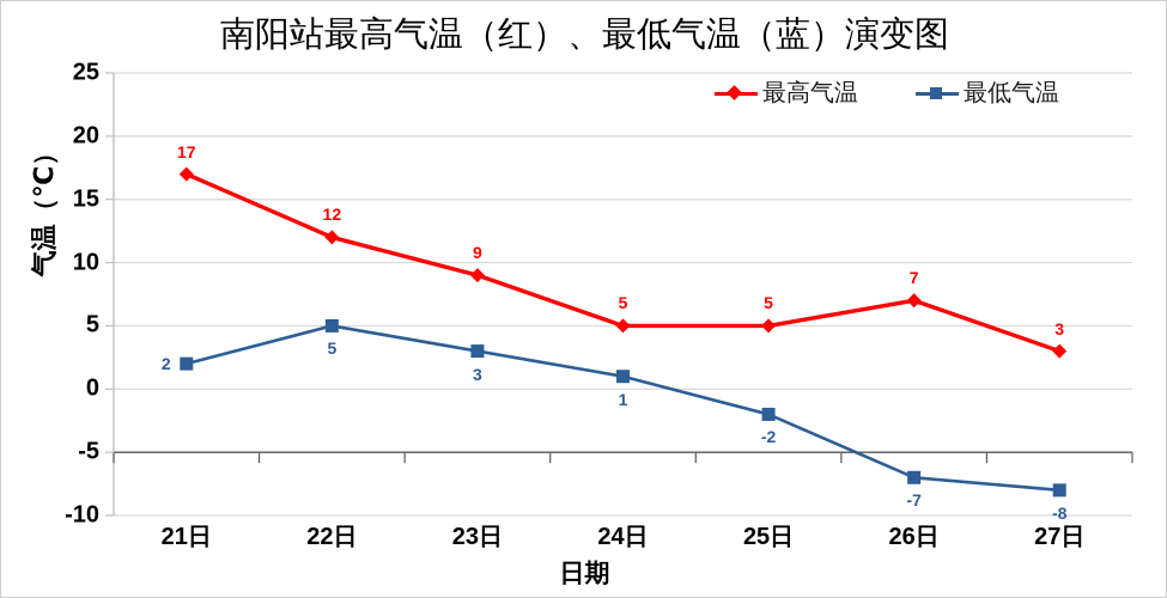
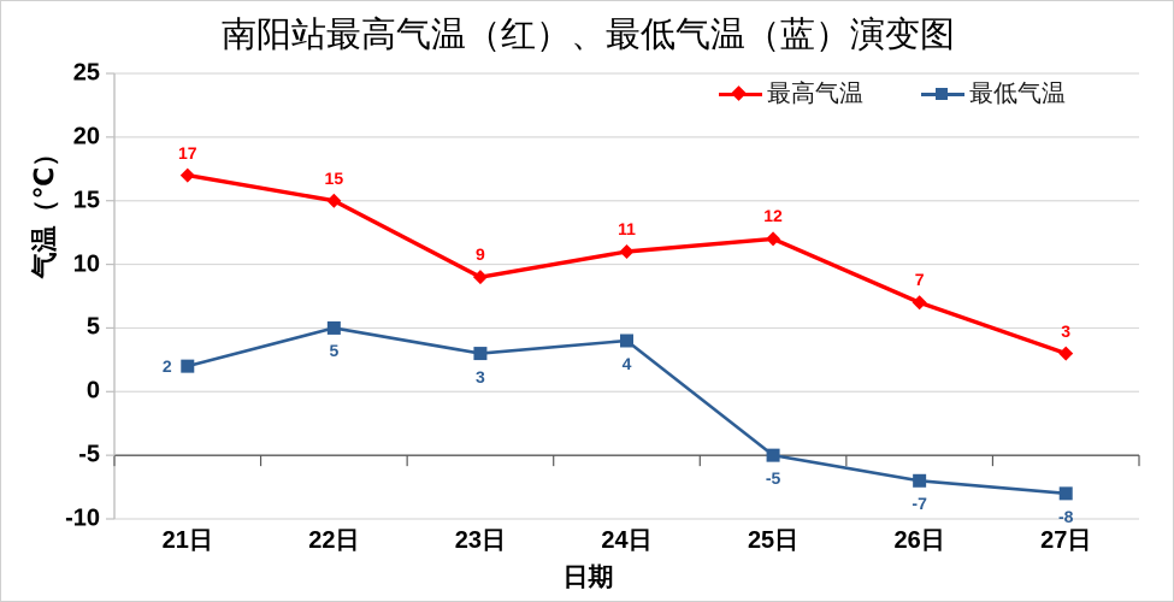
最高气温/22日: 12 -> 15
最高气温/24日: 5 -> 11
最低气温/24日: 1 -> 4
最高气温/25日: 5 -> 12
最低气温/25日: -2 -> -5
